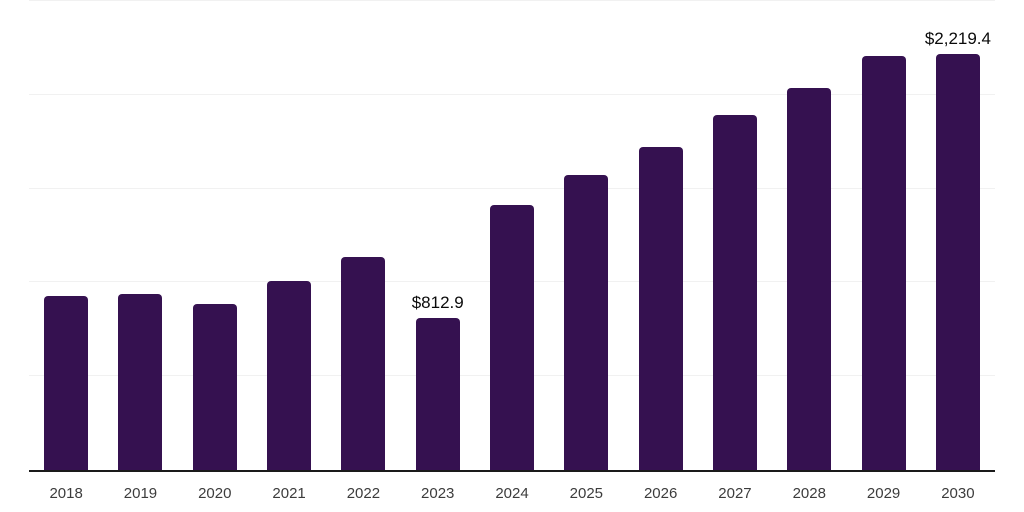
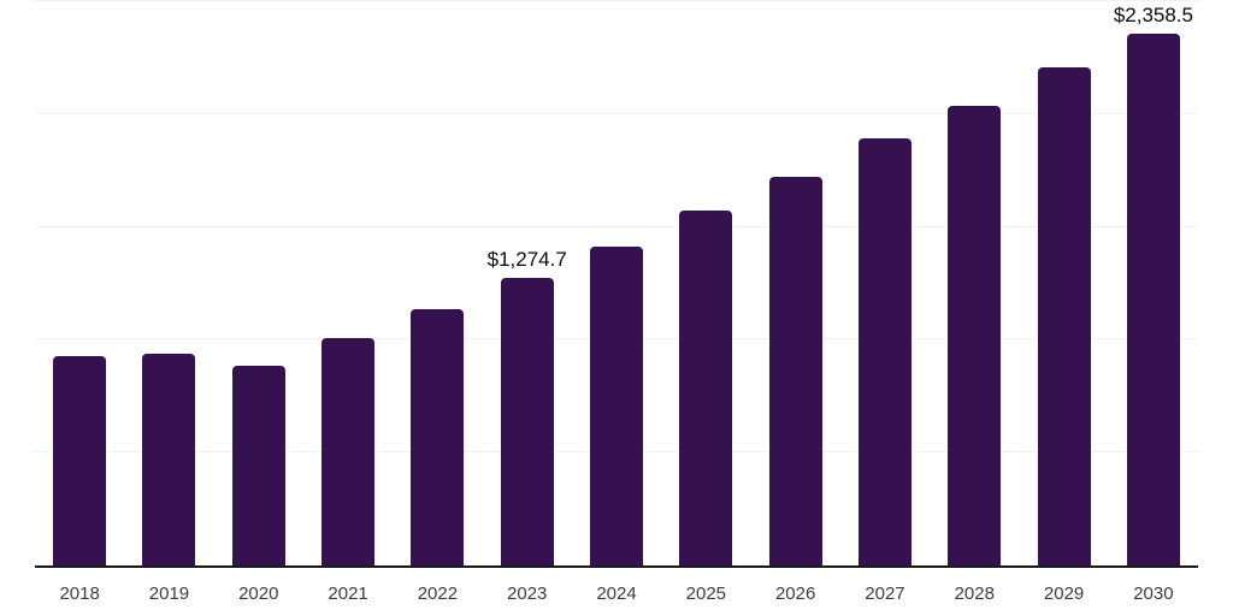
2023: $812.9 -> $1,274.7
2030: $2,219.4 -> $2,358.5
